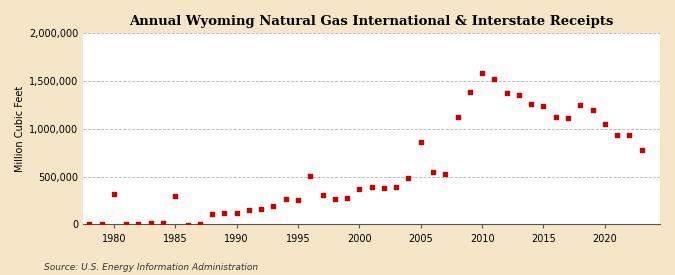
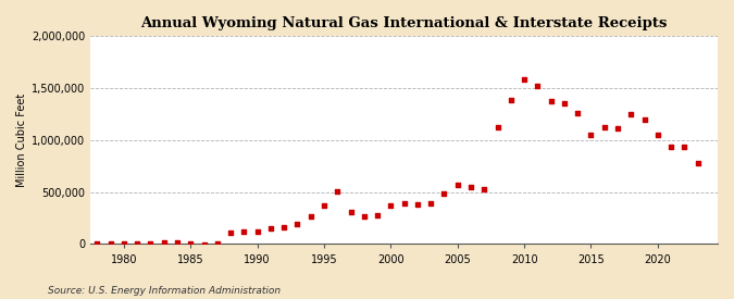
1980: 320,000 -> 10,000
1985: 300,000 -> 0
1995: 260,000 -> 370,000
2005: 860,000 -> 560,000
2015: 1,240,000 -> 1,060,000
